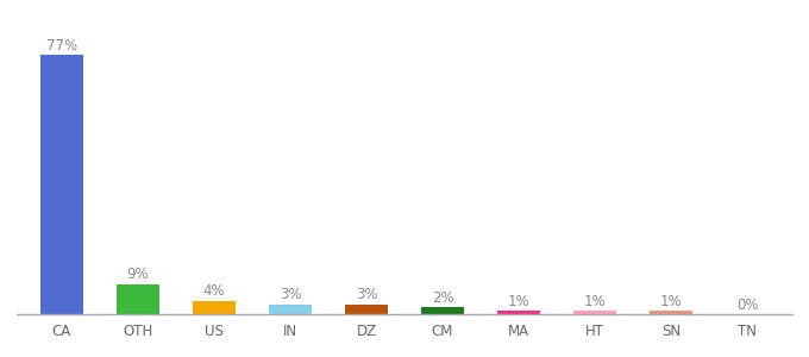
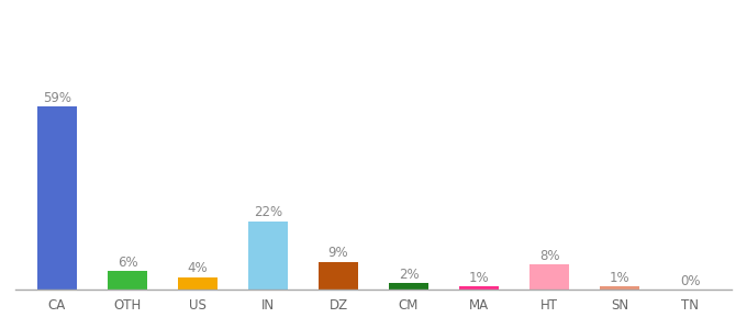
CA: 77% -> 59%
OTH: 9% -> 6%
IN: 3% -> 22%
DZ: 3% -> 9%
HT: 1% -> 8%
